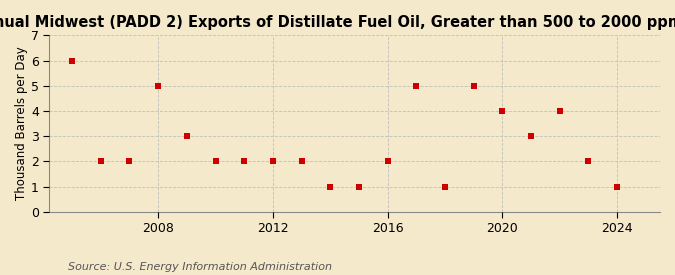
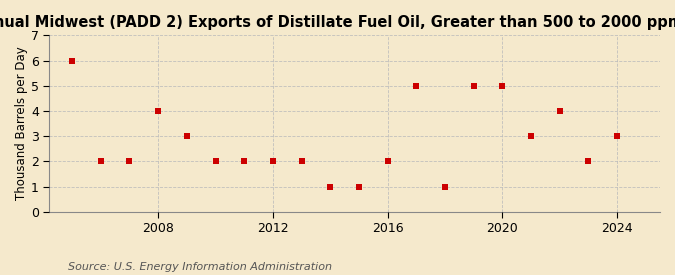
2008: 5 -> 4
2020: 4 -> 5
2024: 1 -> 3
